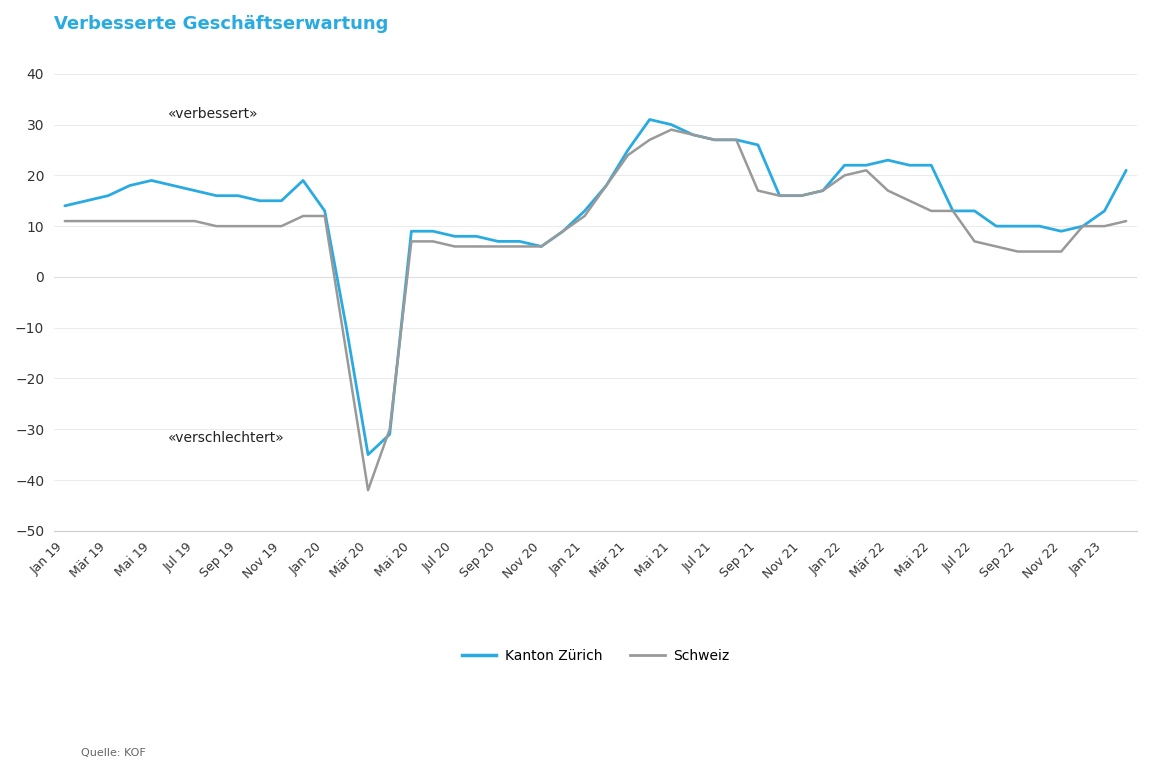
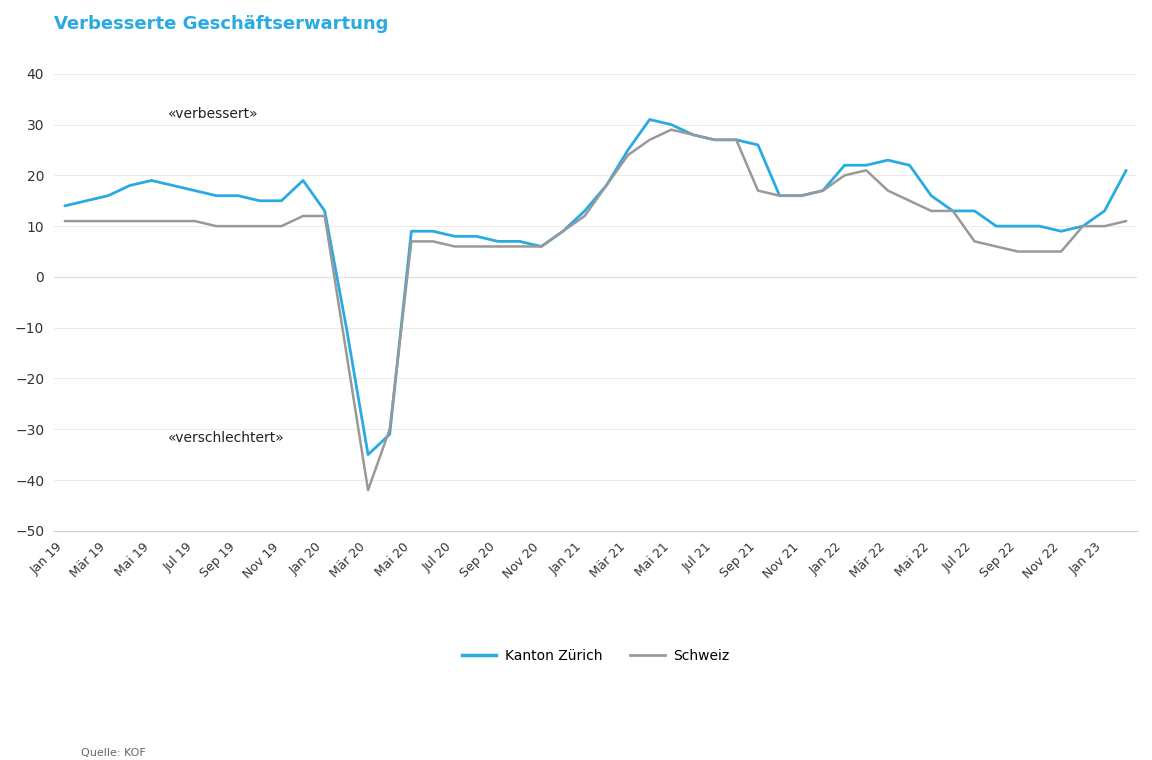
Kanton Zürich/Mai 22: 22 -> 16
